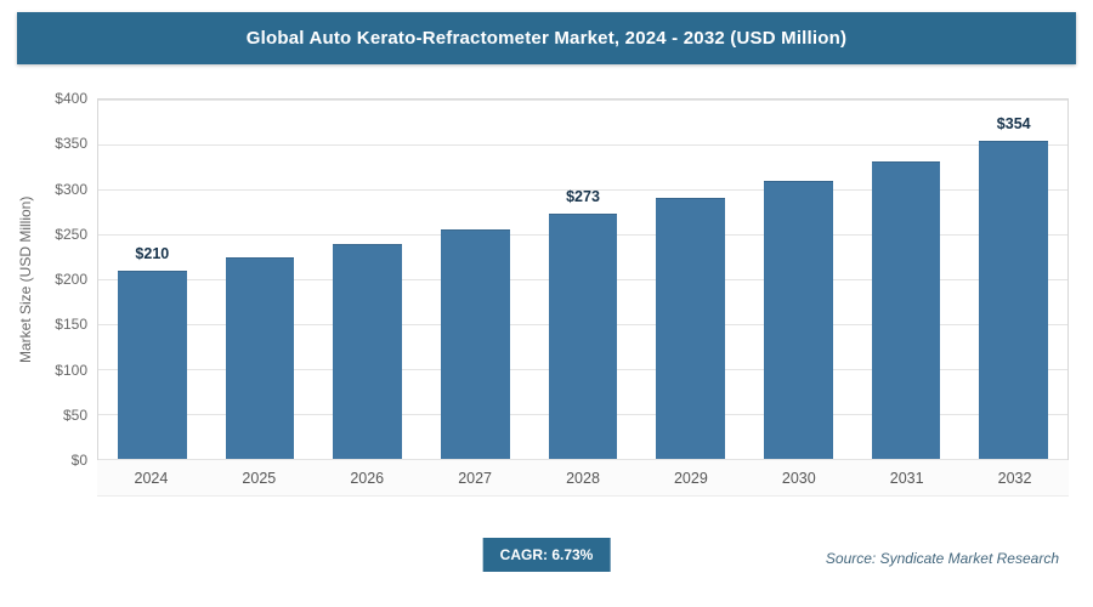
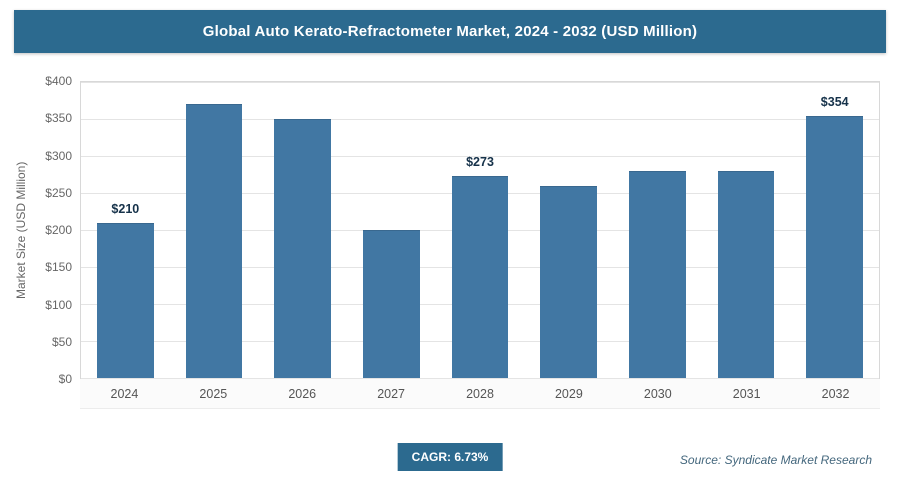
2025: $220 -> $370
2026: $240 -> $350
2027: $260 -> $200
2029: $290 -> $260
2030: $310 -> $280
2031: $330 -> $280
